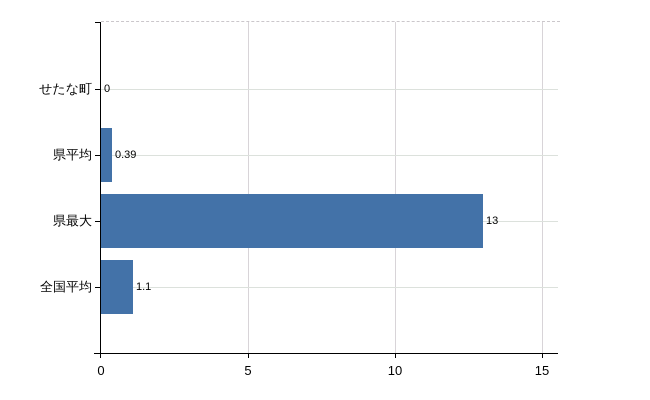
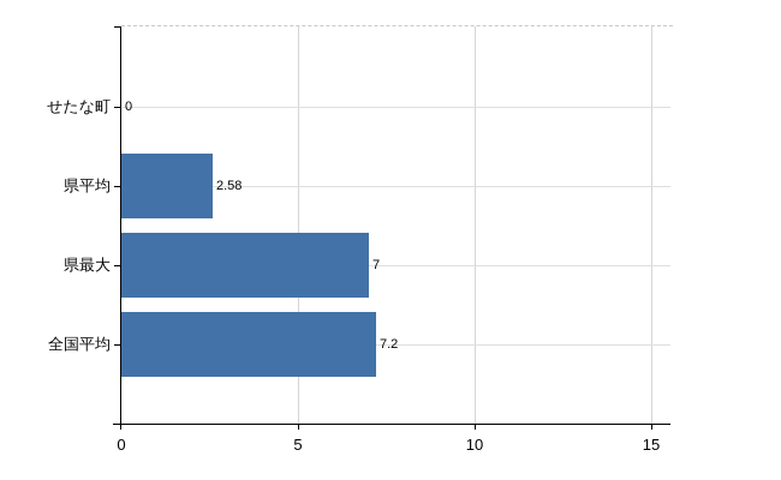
県平均: 0.39 -> 2.58
県最大: 13 -> 7
全国平均: 1.1 -> 7.2
